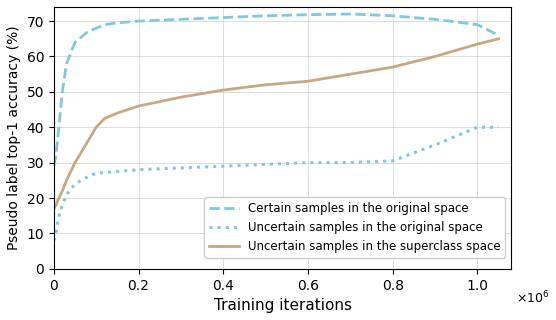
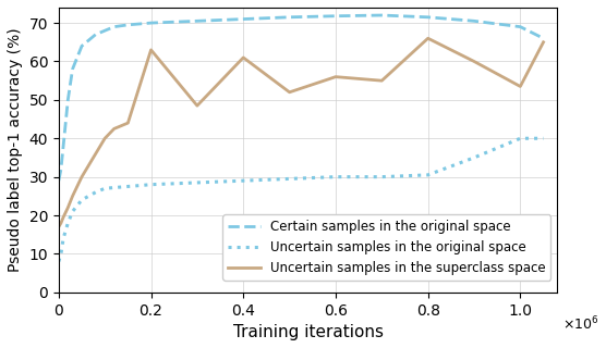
Uncertain samples in the superclass space/0.2: 46.0 -> 63.0
Uncertain samples in the superclass space/0.4: 50.5 -> 61.0
Uncertain samples in the superclass space/0.6: 53.0 -> 56.0
Uncertain samples in the superclass space/0.8: 57.0 -> 66.0
Uncertain samples in the superclass space/1.0: 63.5 -> 53.5
